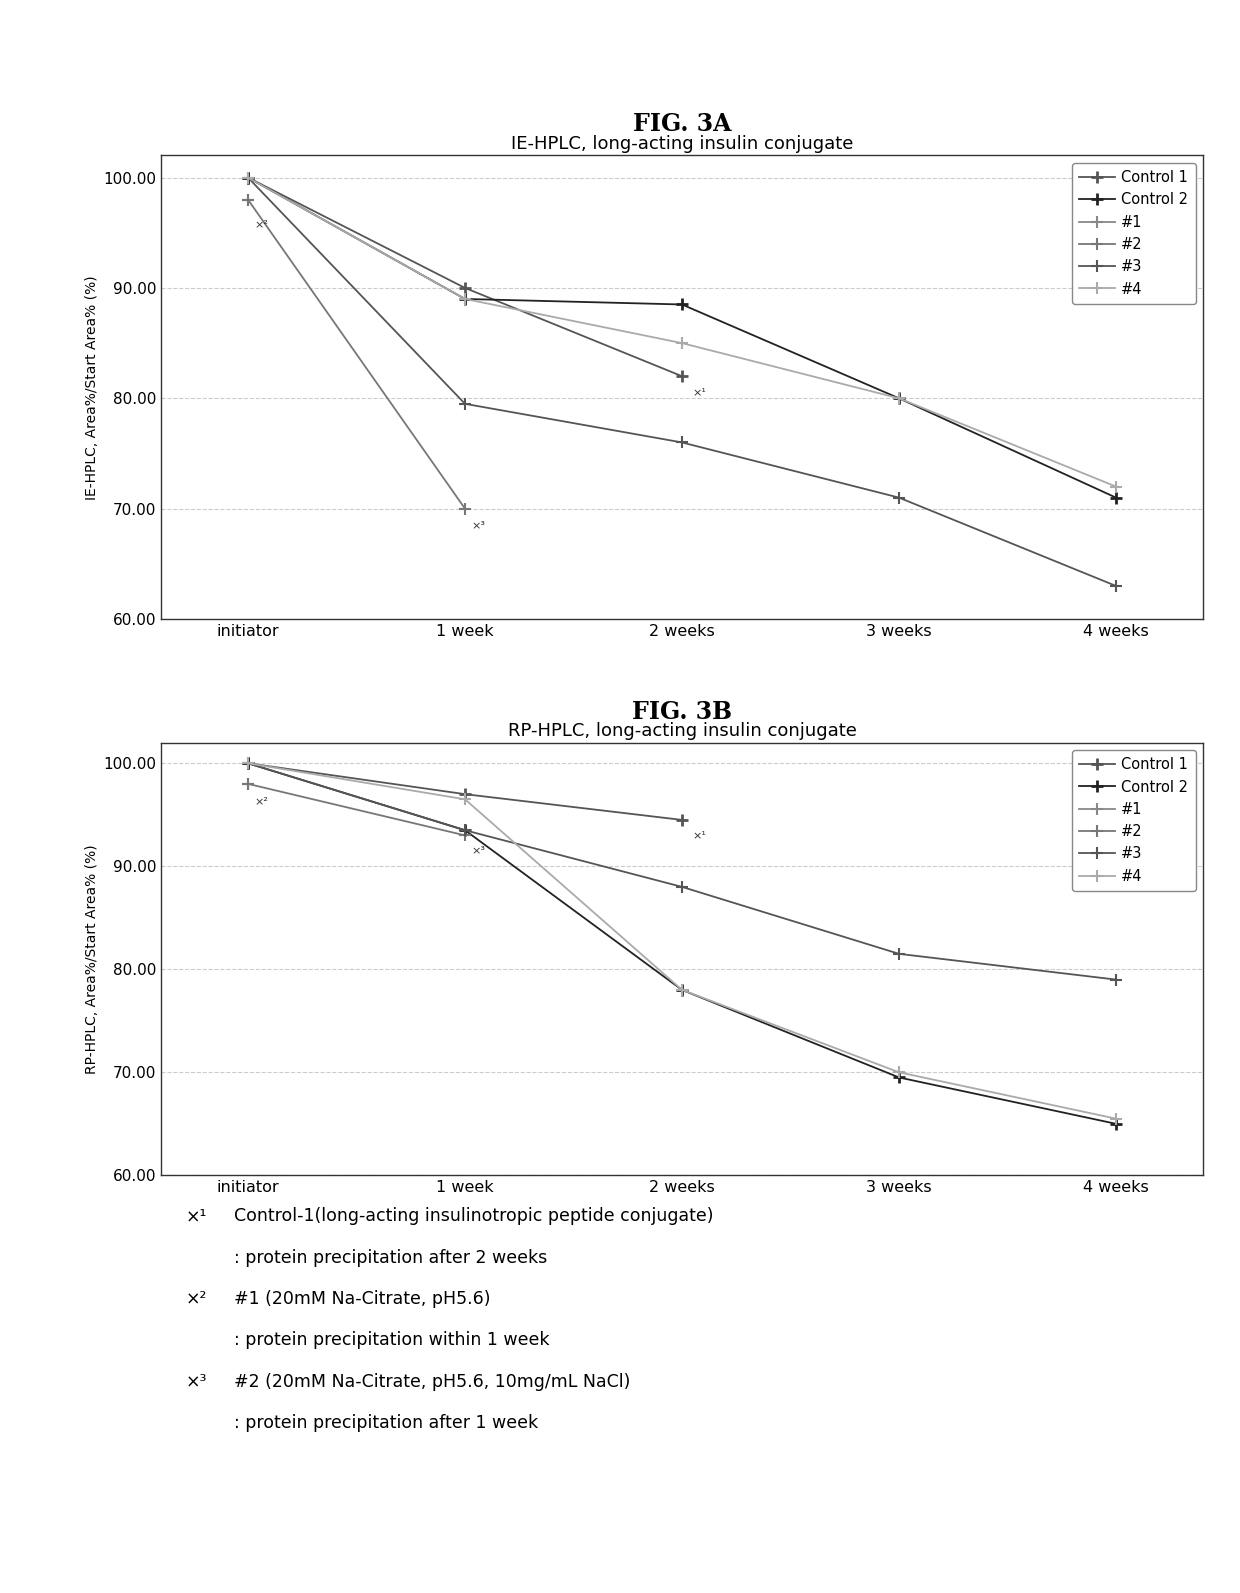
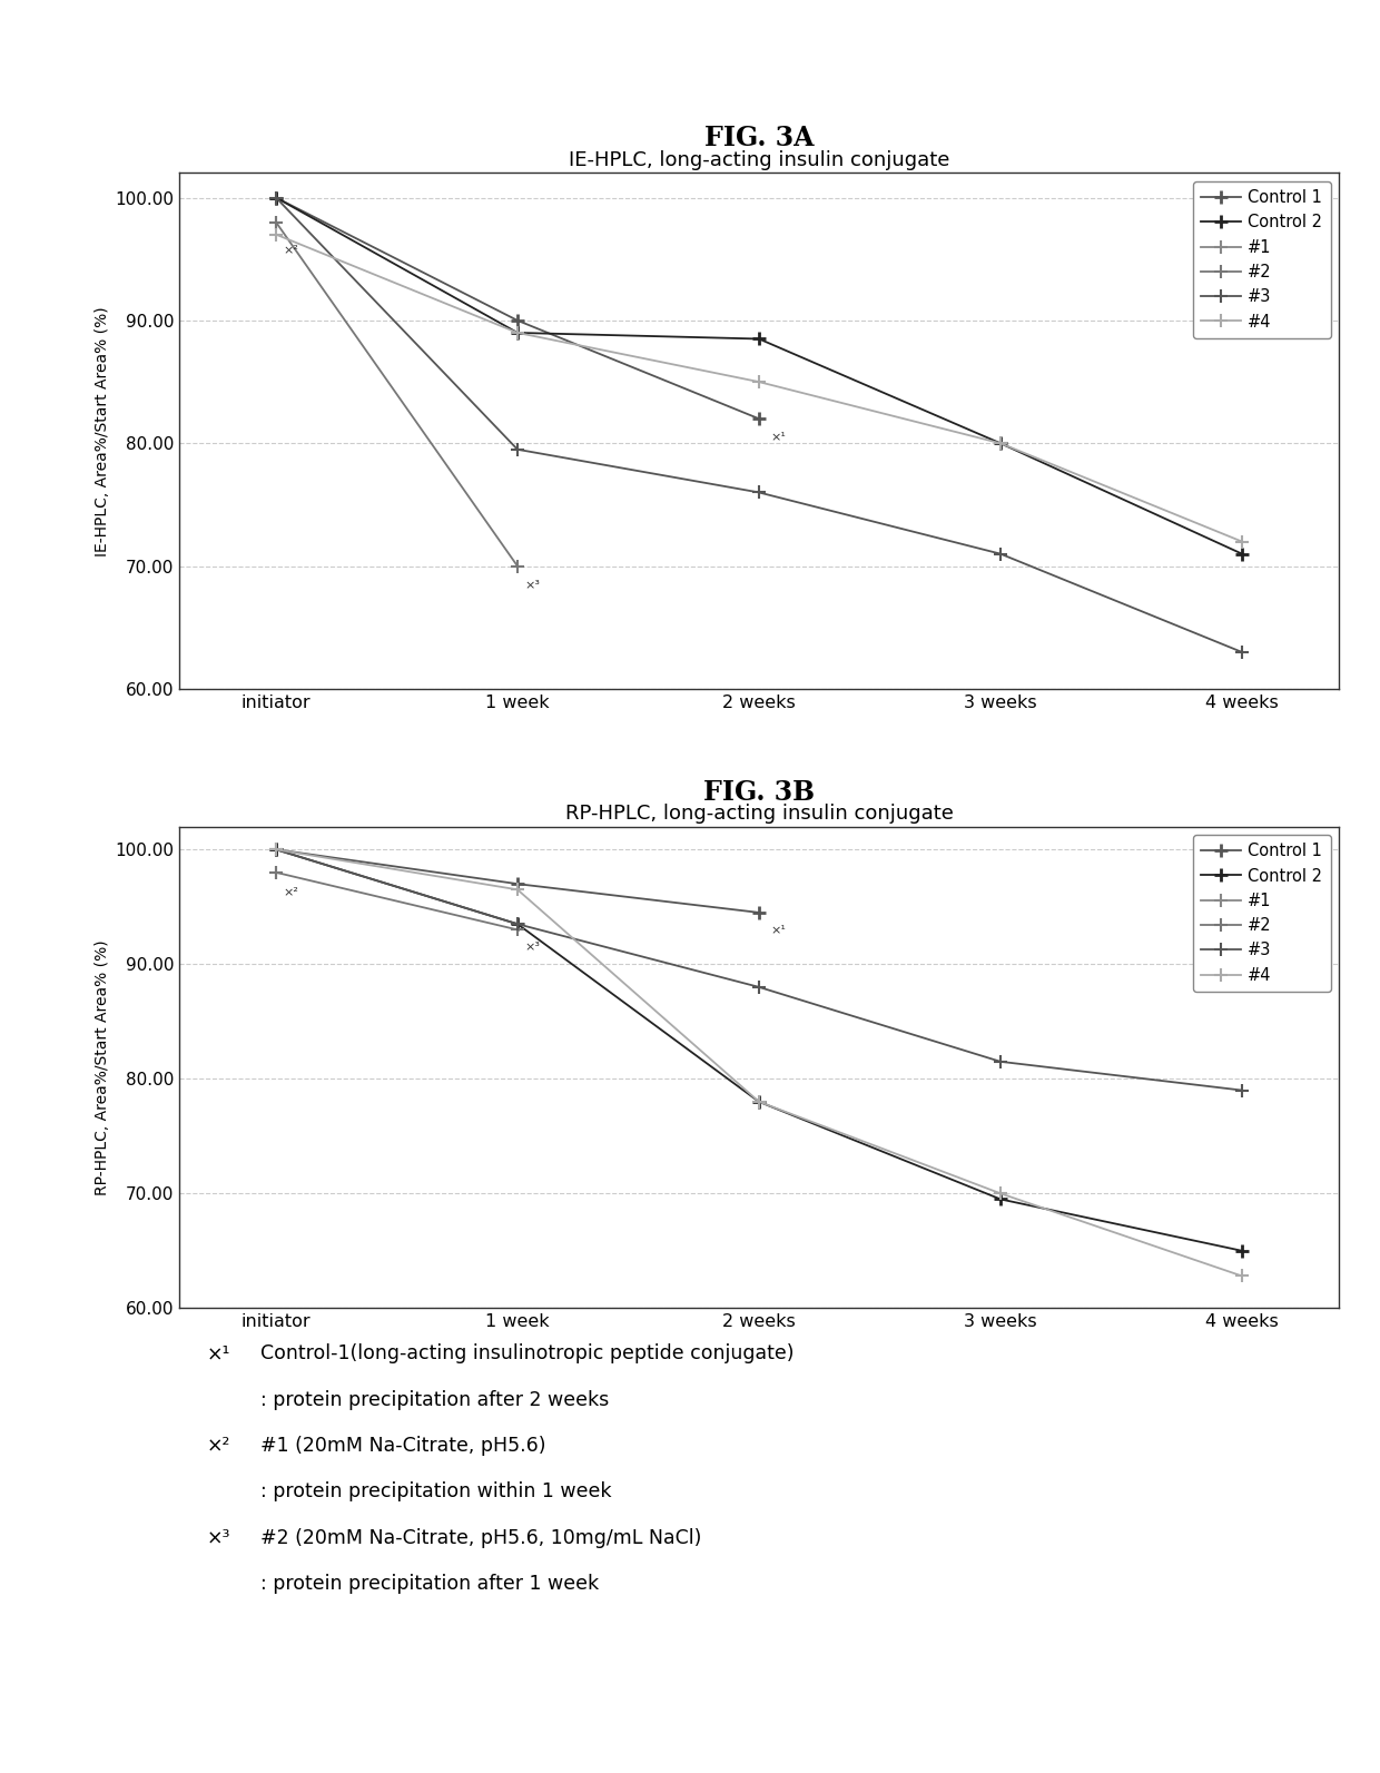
IE-HPLC, long-acting insulin conjugate/#4/initiator: 100 -> 97
RP-HPLC, long-acting insulin conjugate/#4/4 weeks: 65.5 -> 62.8
